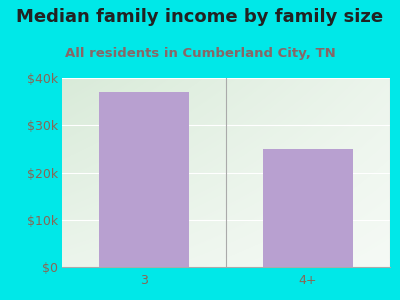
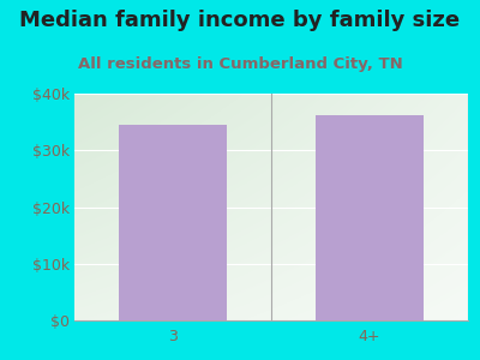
3: $37.0k -> $34.5k
4+: $25.0k -> $36.2k
